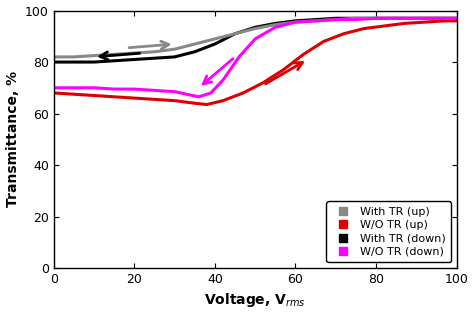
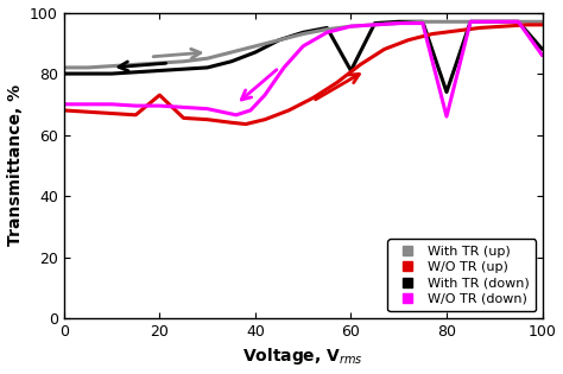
W/O TR (up)/20: 66.0 -> 73.0
With TR (down)/60: 96.0 -> 81.0
With TR (down)/80: 97.0 -> 74.0
W/O TR (down)/80: 97.0 -> 66.0
With TR (down)/100: 97.0 -> 88.0
W/O TR (down)/100: 97.0 -> 86.0
